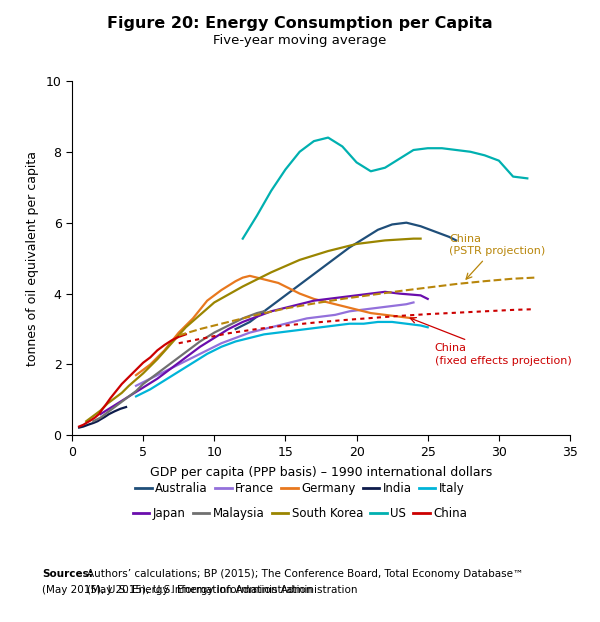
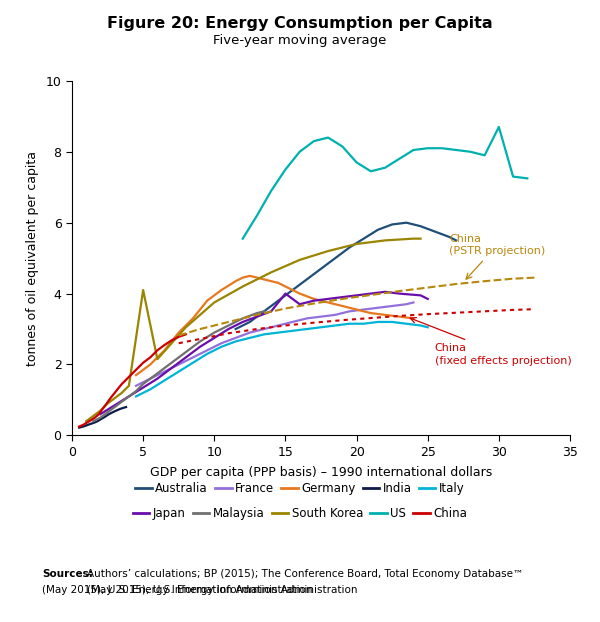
South Korea/5: 1.75 -> 4.10
Japan/15: 3.60 -> 4.00
US/30: 7.75 -> 8.70
